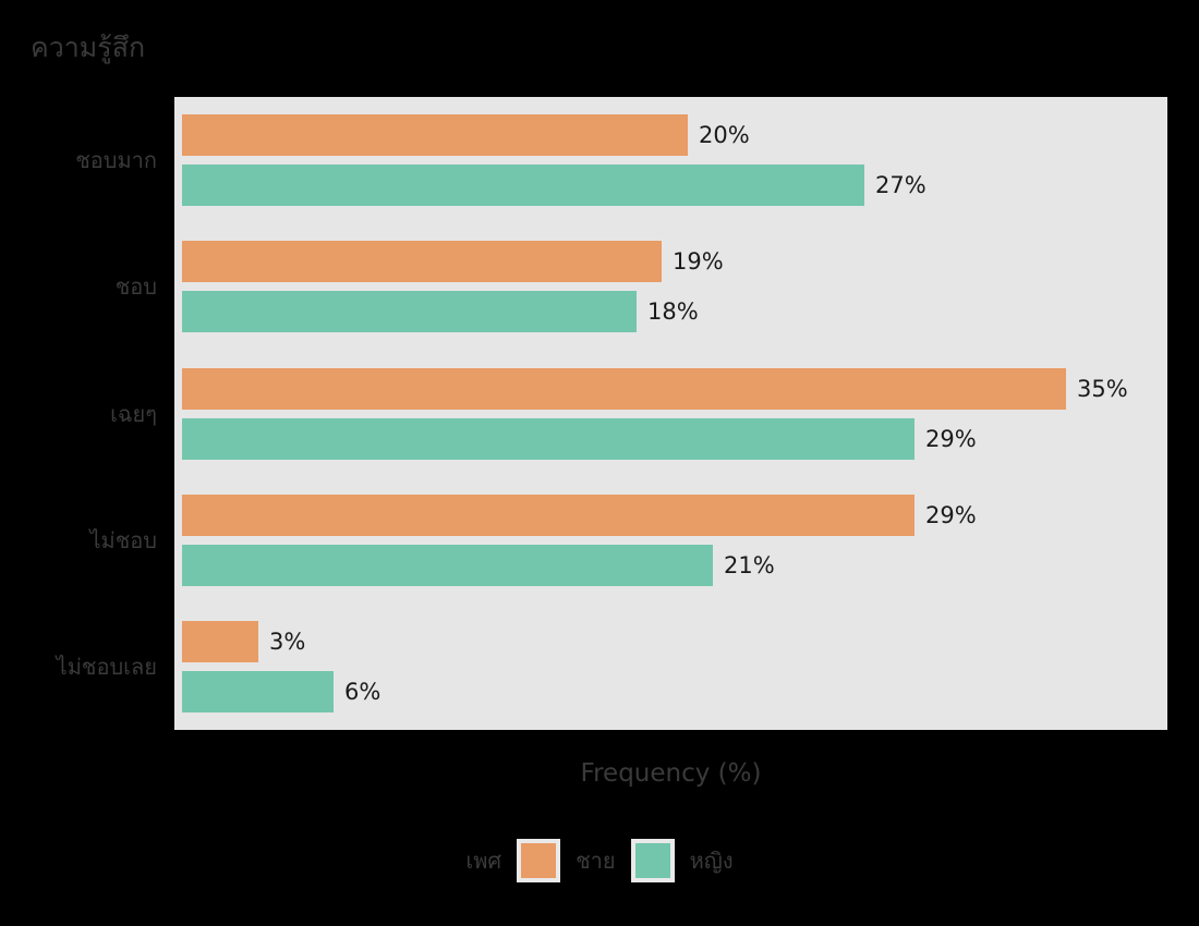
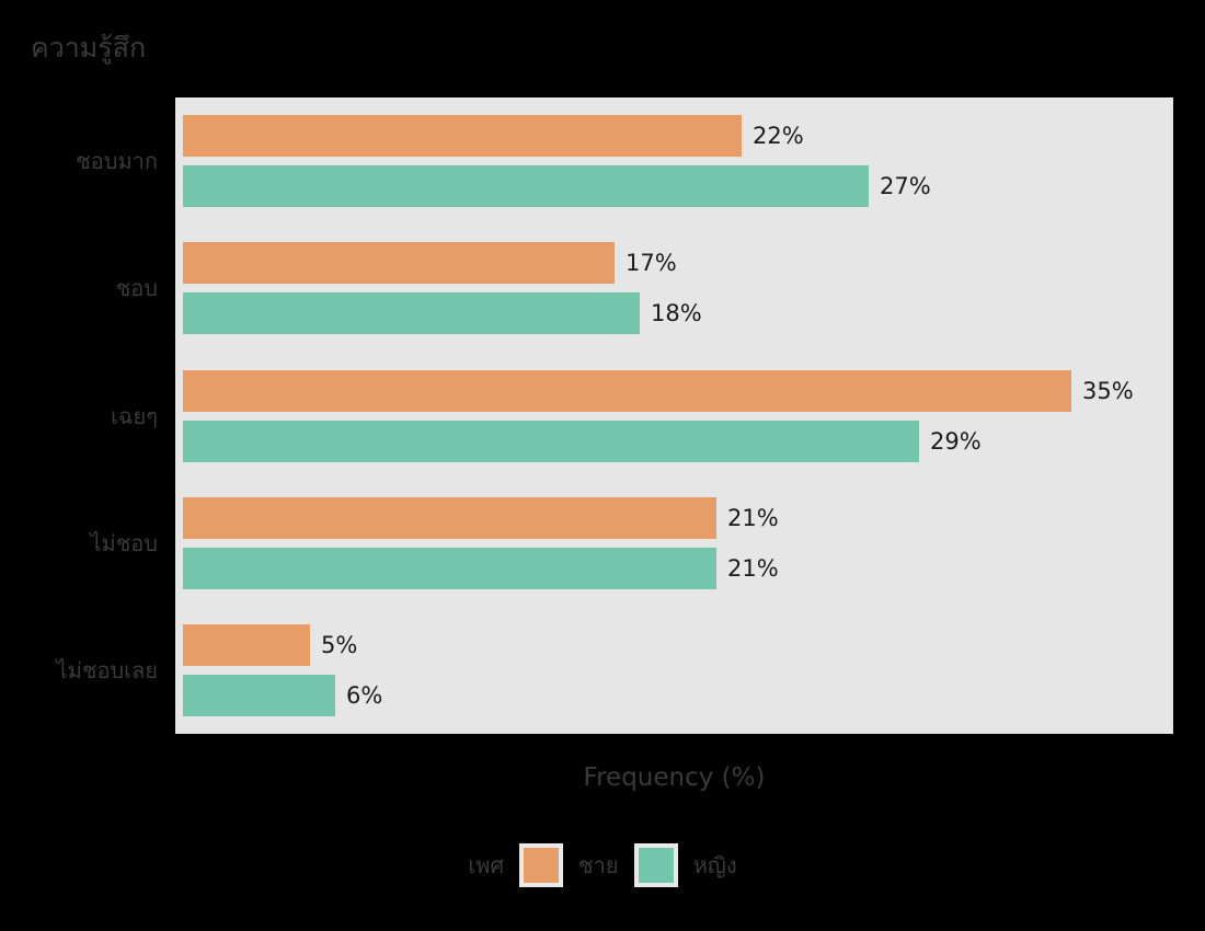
ชาย/ชอบมาก: 20% -> 22%
ชาย/ชอบ: 19% -> 17%
ชาย/ไม่ชอบ: 29% -> 21%
ชาย/ไม่ชอบเลย: 3% -> 5%
